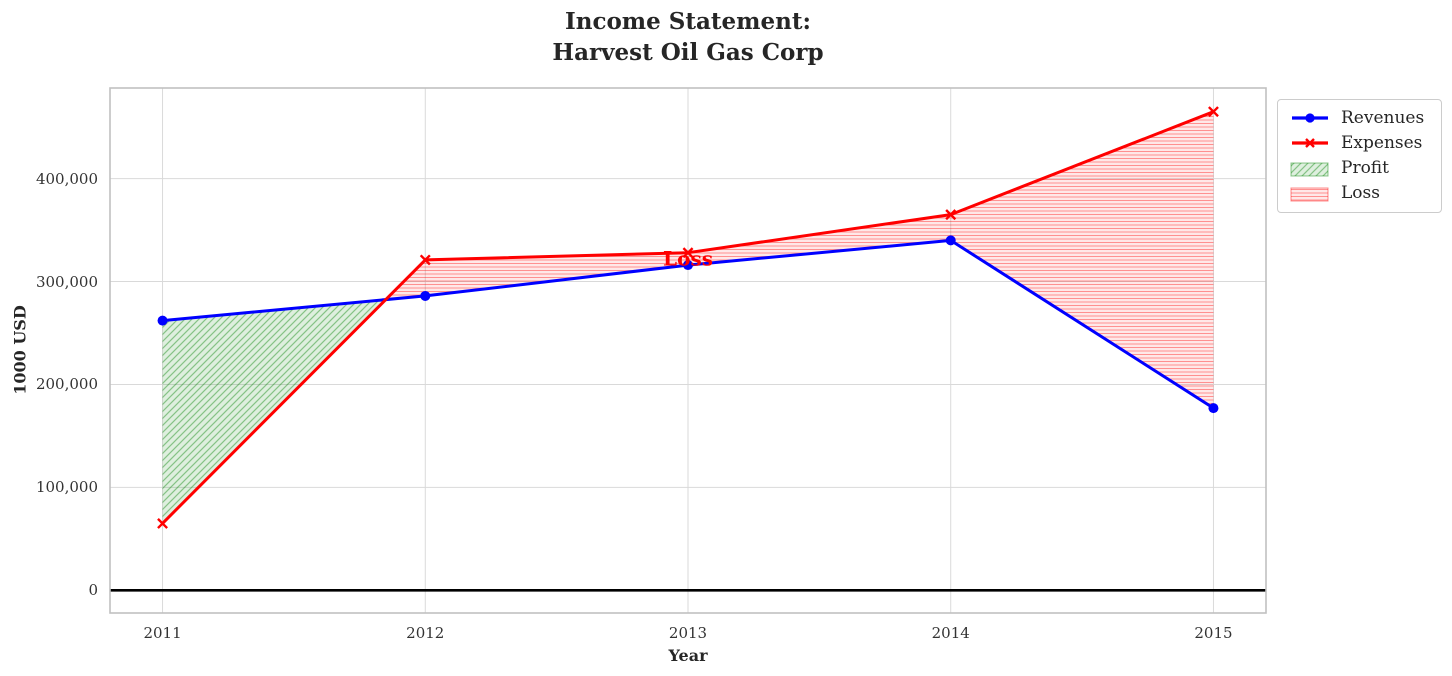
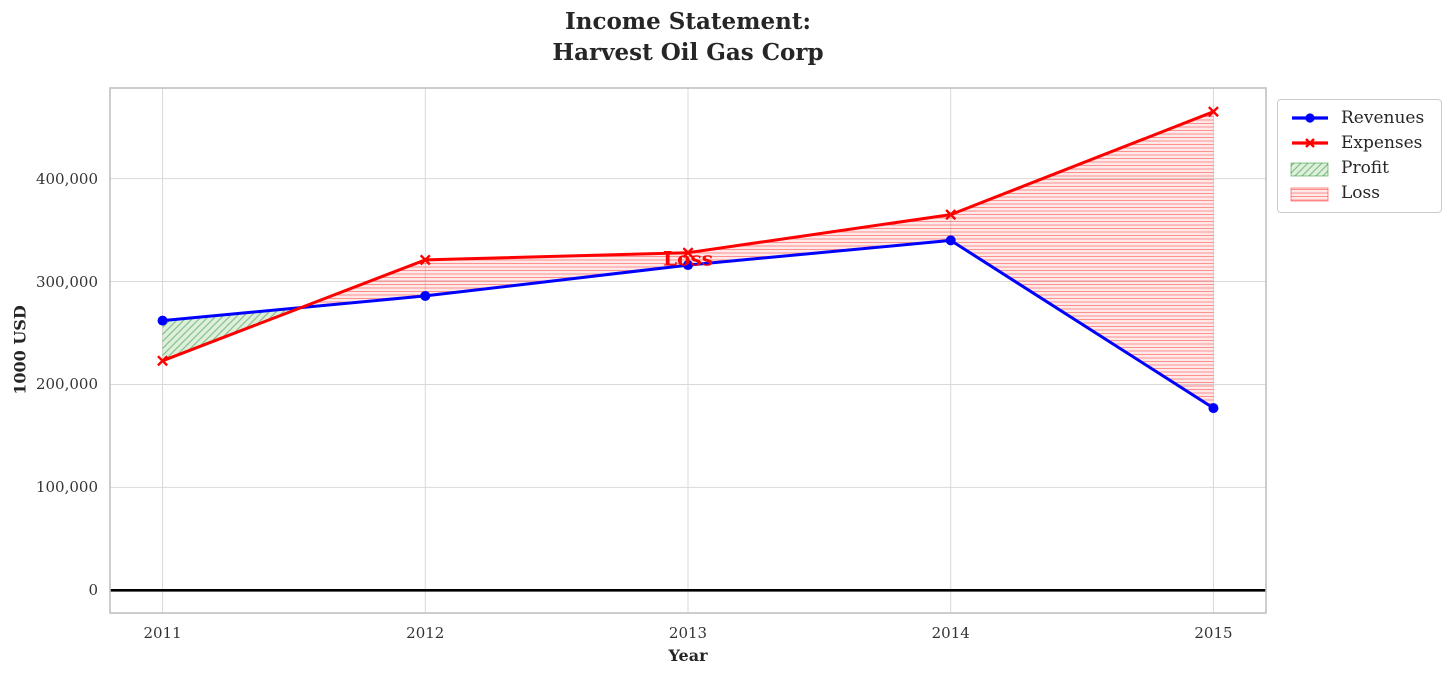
Expenses/2011: 65000 -> 223000
